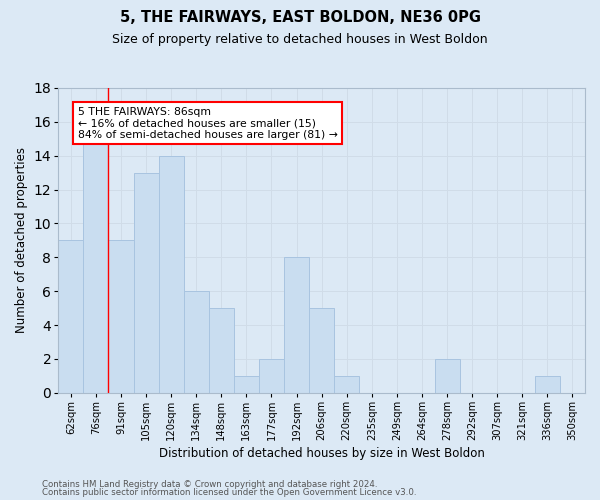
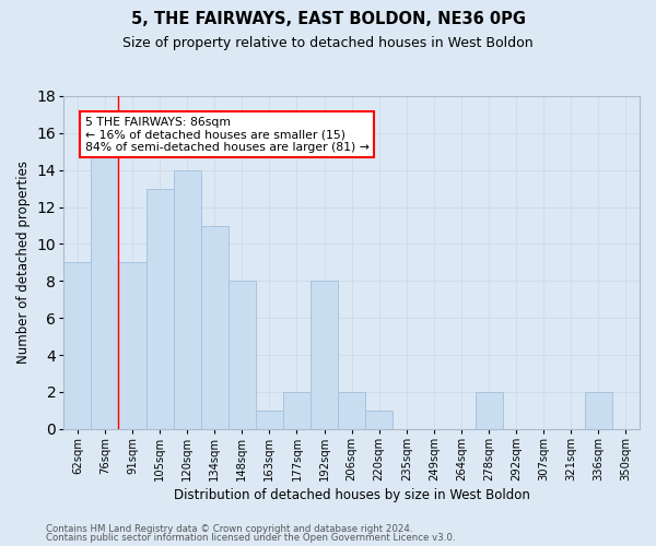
134sqm: 6 -> 11
148sqm: 5 -> 8
206sqm: 5 -> 2
336sqm: 1 -> 2
